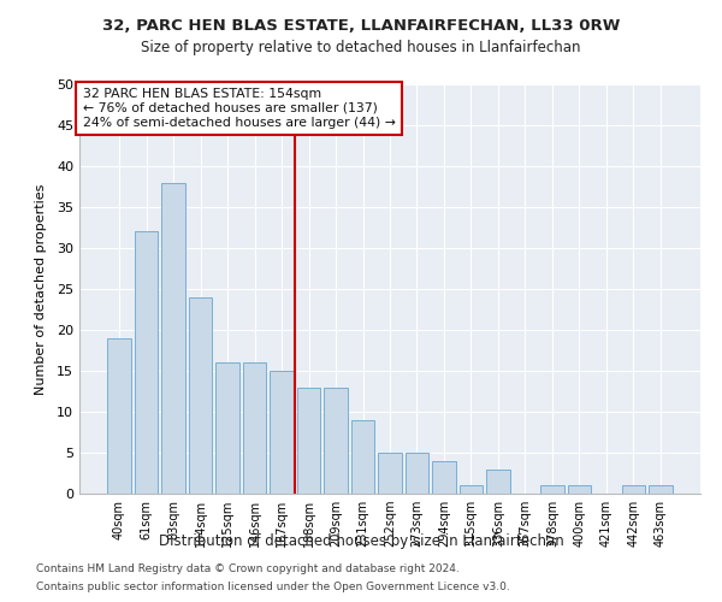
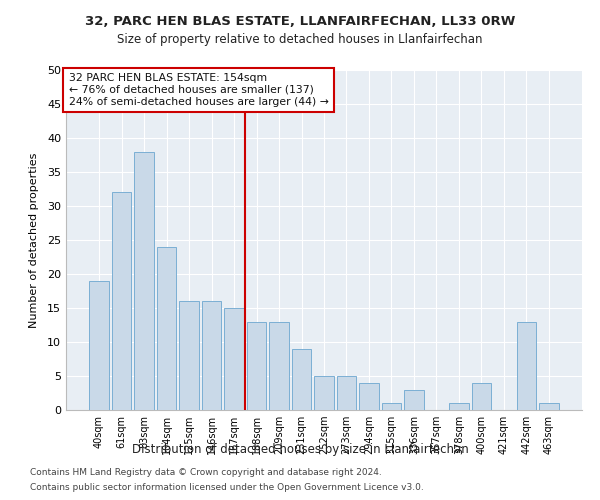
400sqm: 1 -> 4
442sqm: 1 -> 13
